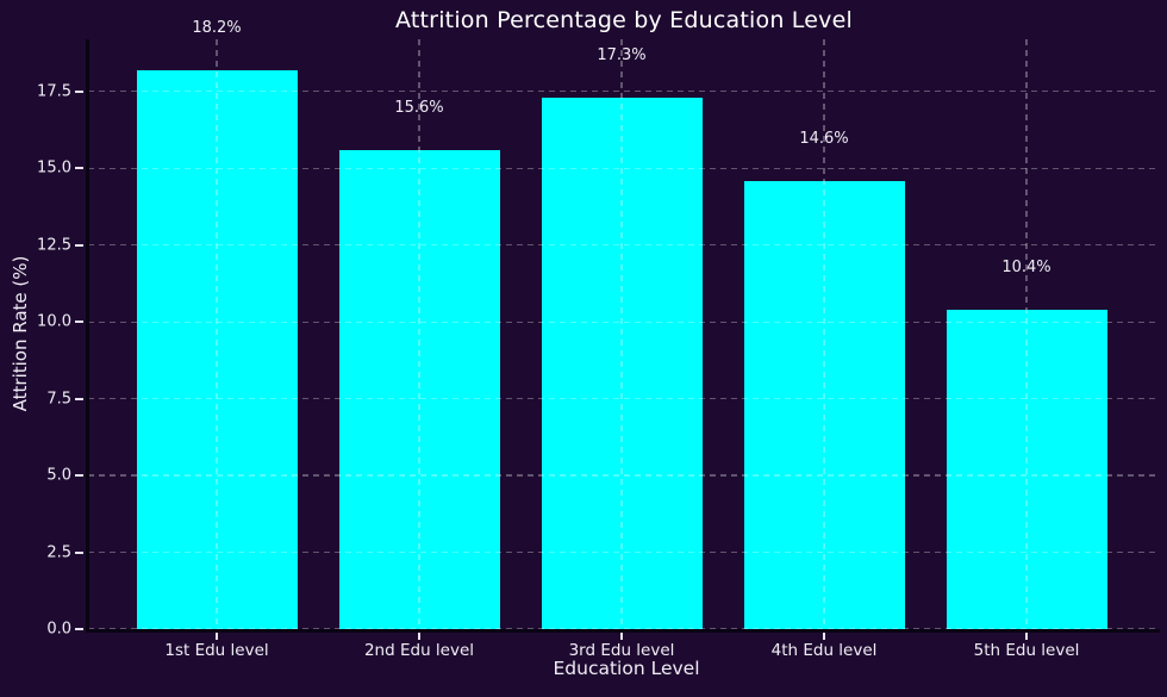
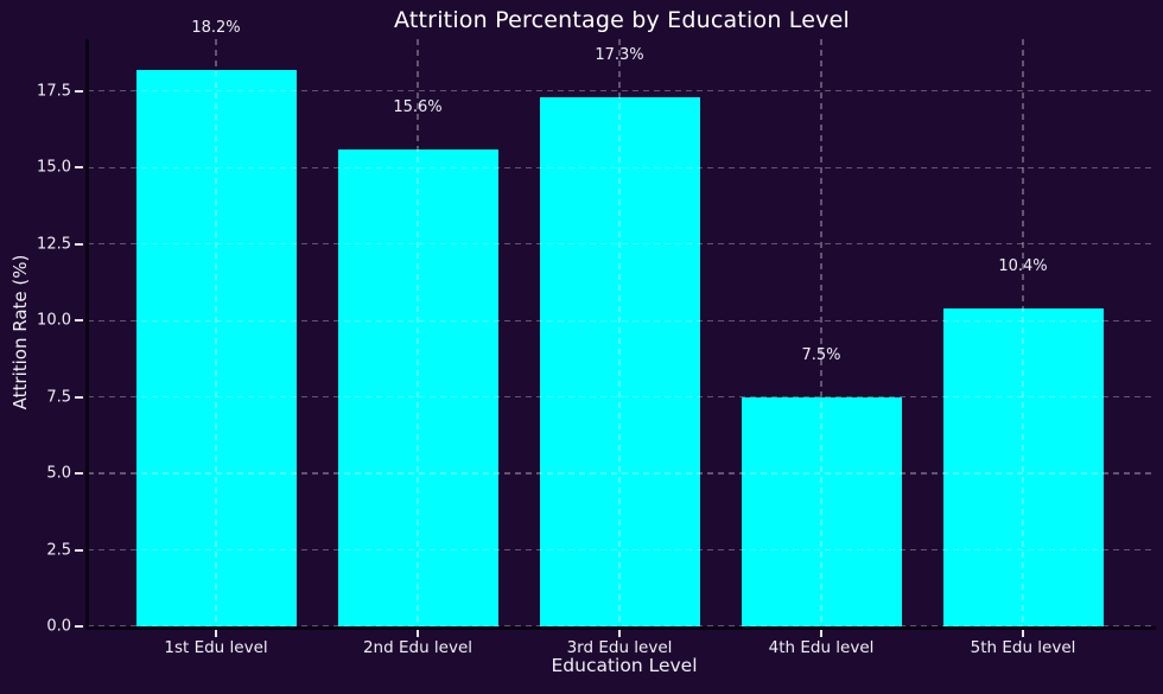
4th Edu level: 14.6% -> 7.5%
